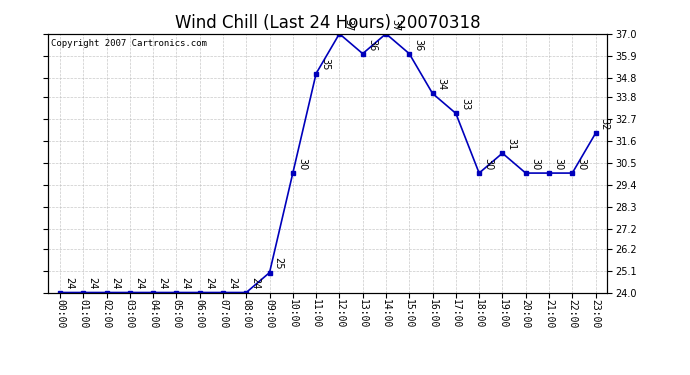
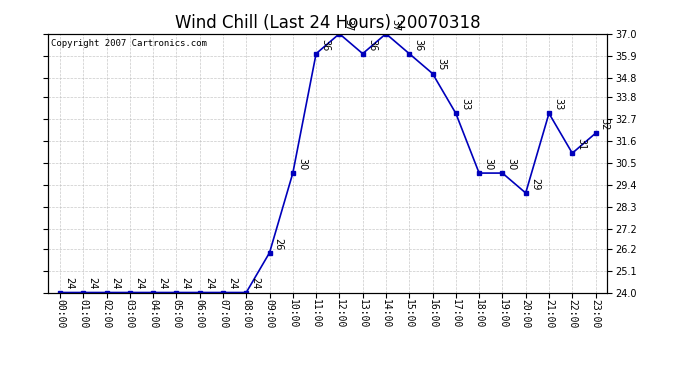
09:00: 25 -> 26
11:00: 35 -> 36
16:00: 34 -> 35
19:00: 31 -> 30
20:00: 30 -> 29
21:00: 30 -> 33
22:00: 30 -> 31
